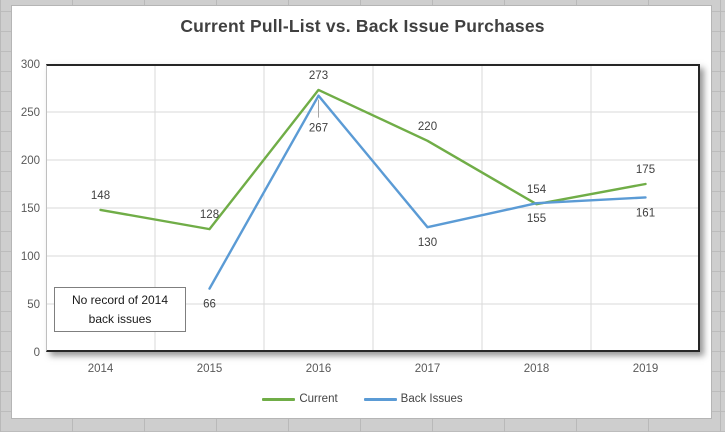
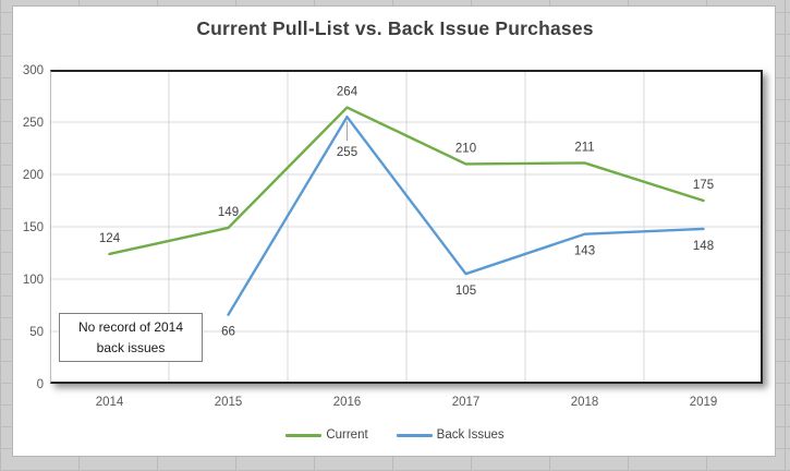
Current/2014: 148 -> 124
Current/2015: 128 -> 149
Current/2016: 273 -> 264
Back Issues/2016: 267 -> 255
Current/2017: 220 -> 210
Back Issues/2017: 130 -> 105
Current/2018: 154 -> 211
Back Issues/2018: 155 -> 143
Back Issues/2019: 161 -> 148
